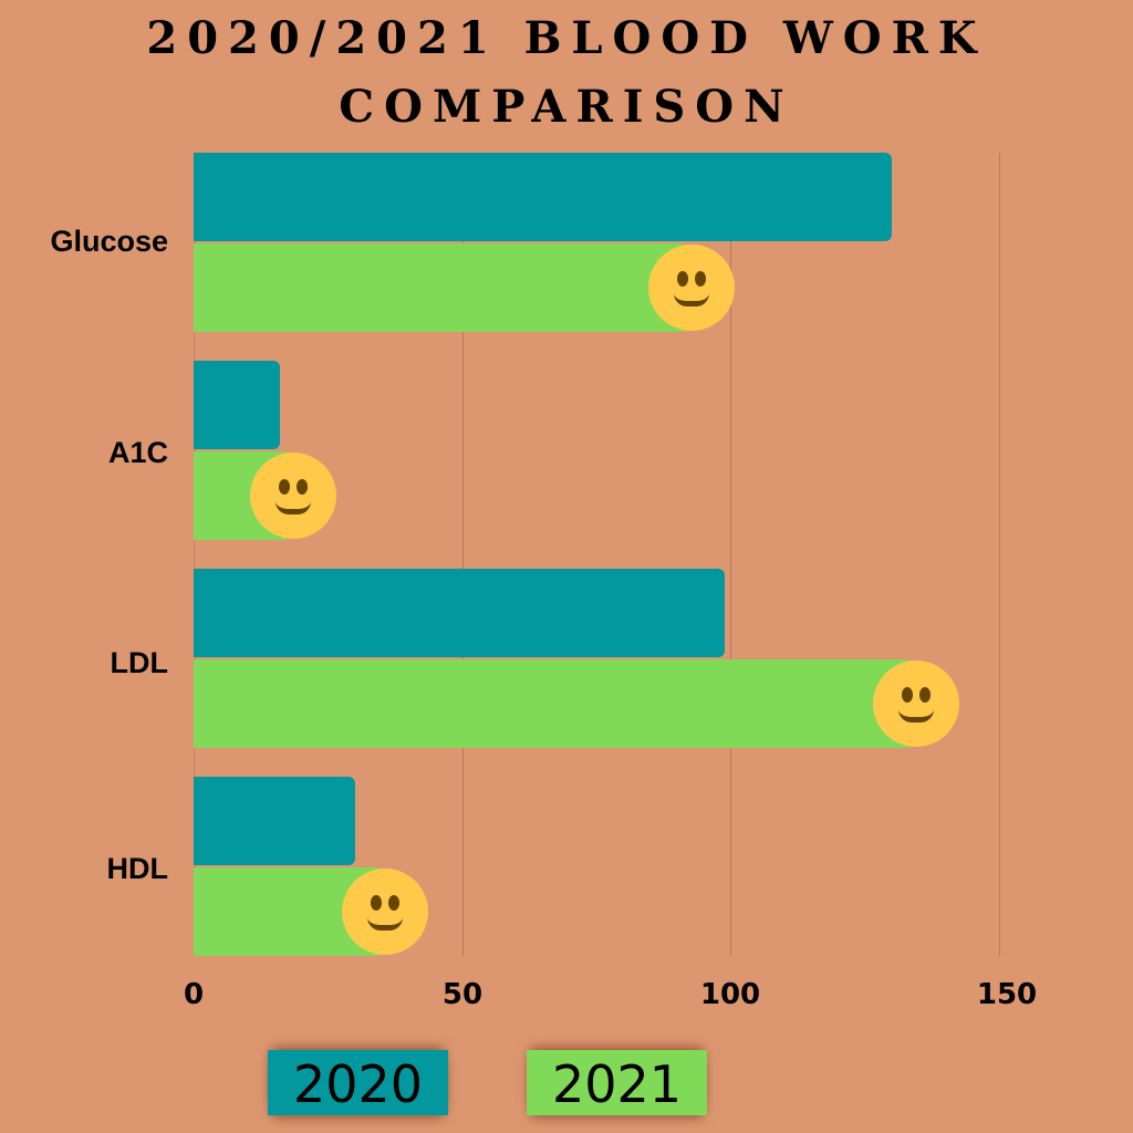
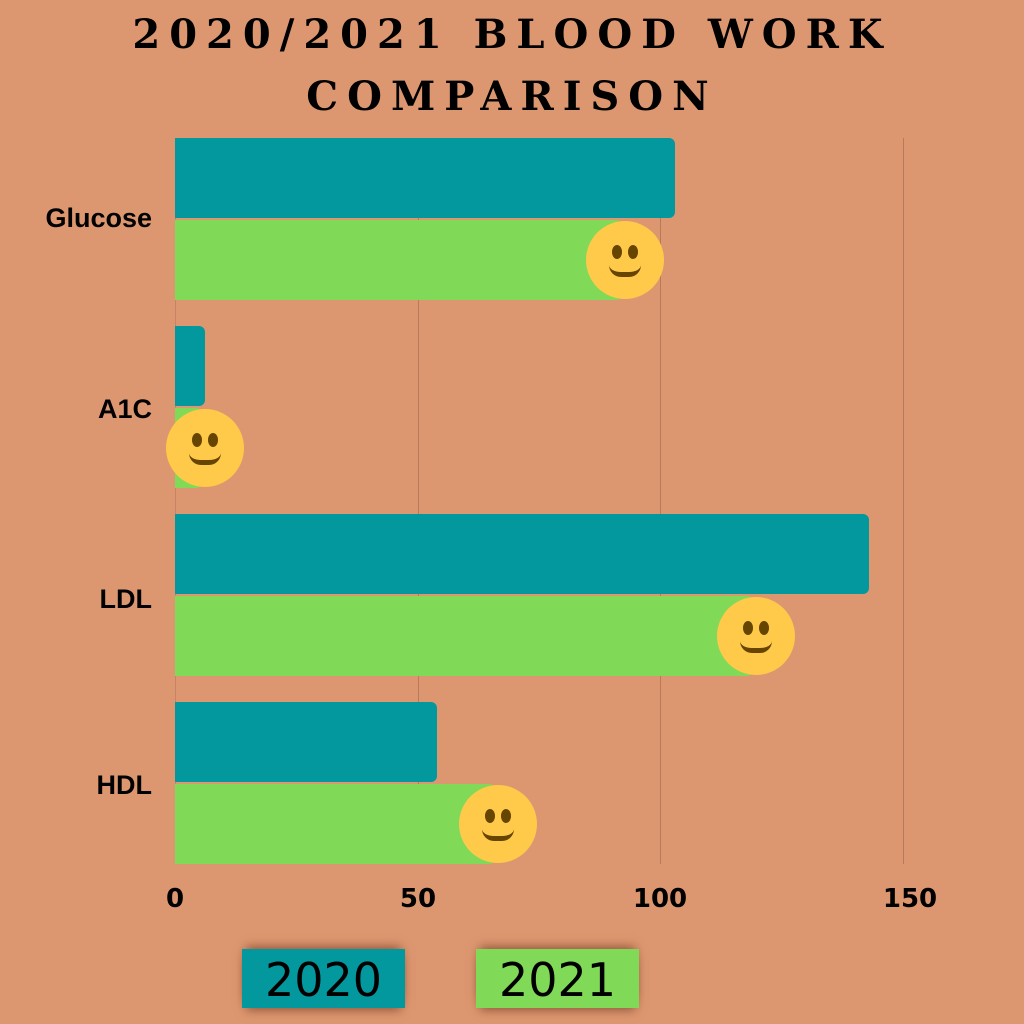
2020/Glucose: 130 -> 103
2020/A1C: 16 -> 6
2021/A1C: 18 -> 6
2020/LDL: 99 -> 143
2021/LDL: 134 -> 119
2020/HDL: 30 -> 54
2021/HDL: 35 -> 66
